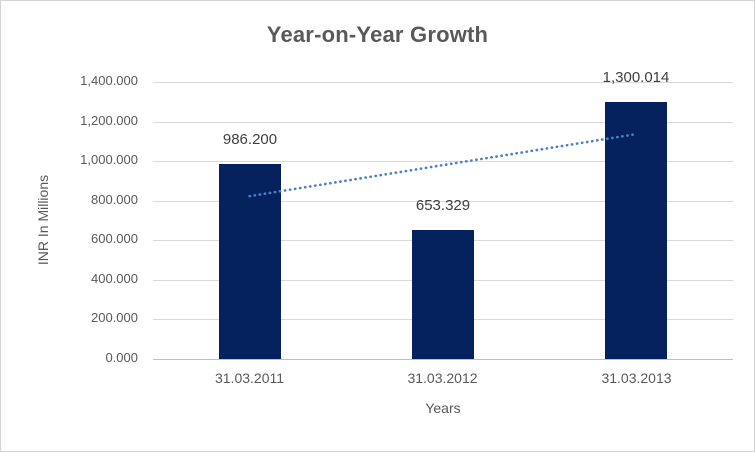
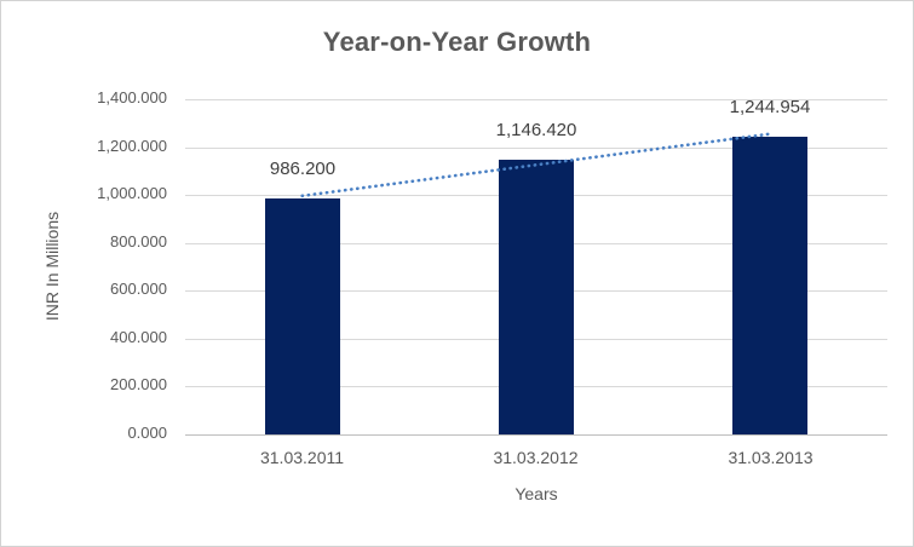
31.03.2012: 653.329 -> 1,146.420
31.03.2013: 1,300.014 -> 1,244.954
